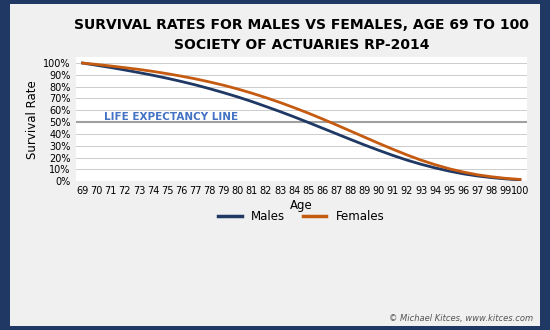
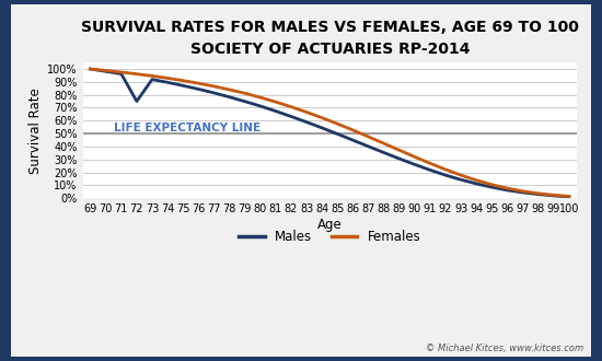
Males/72: 94% -> 75%
